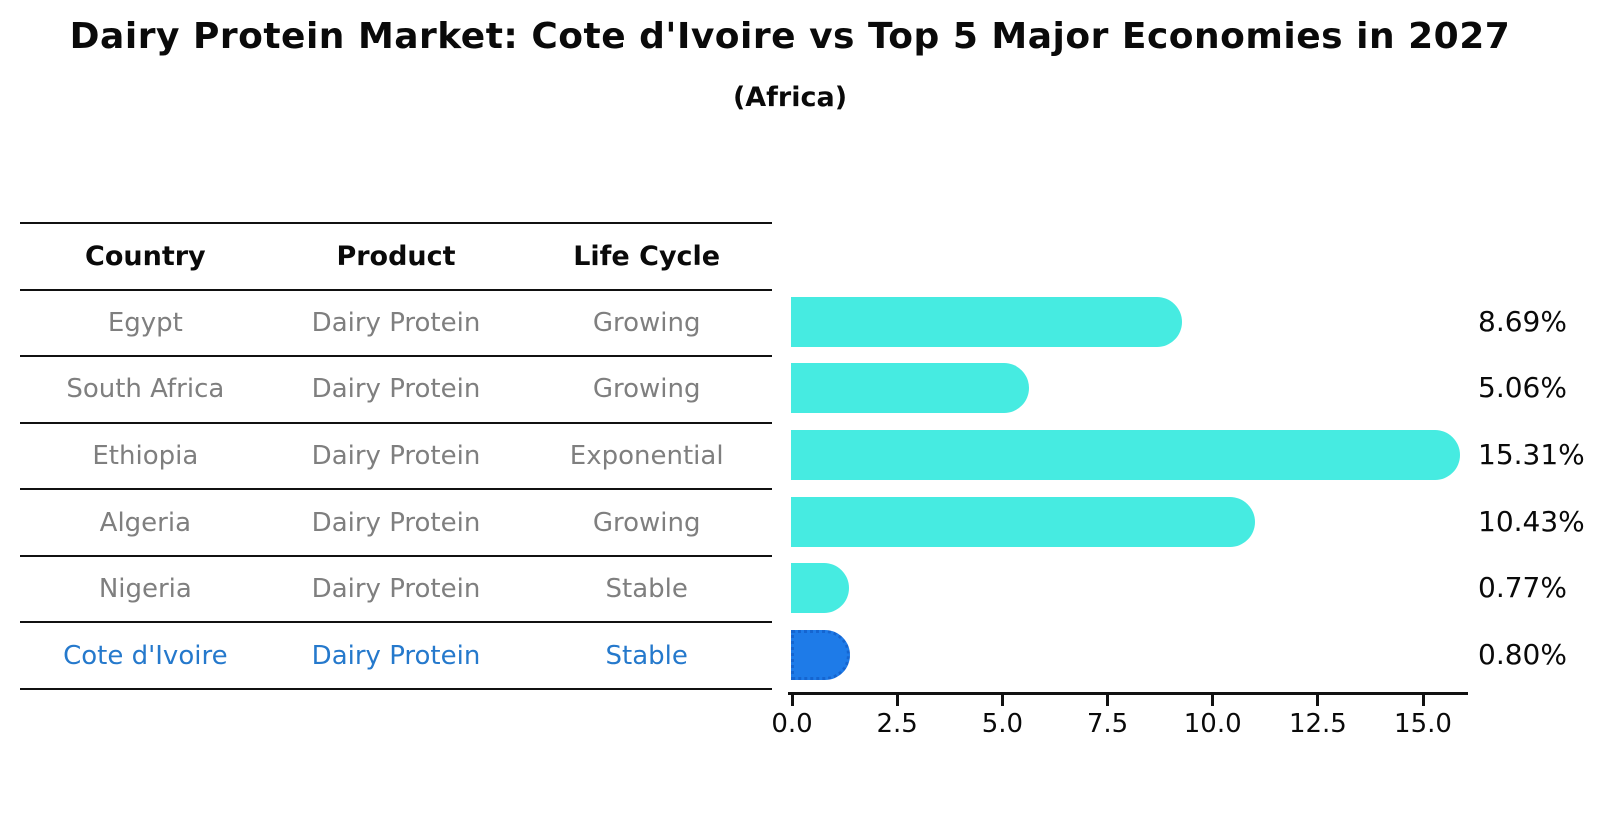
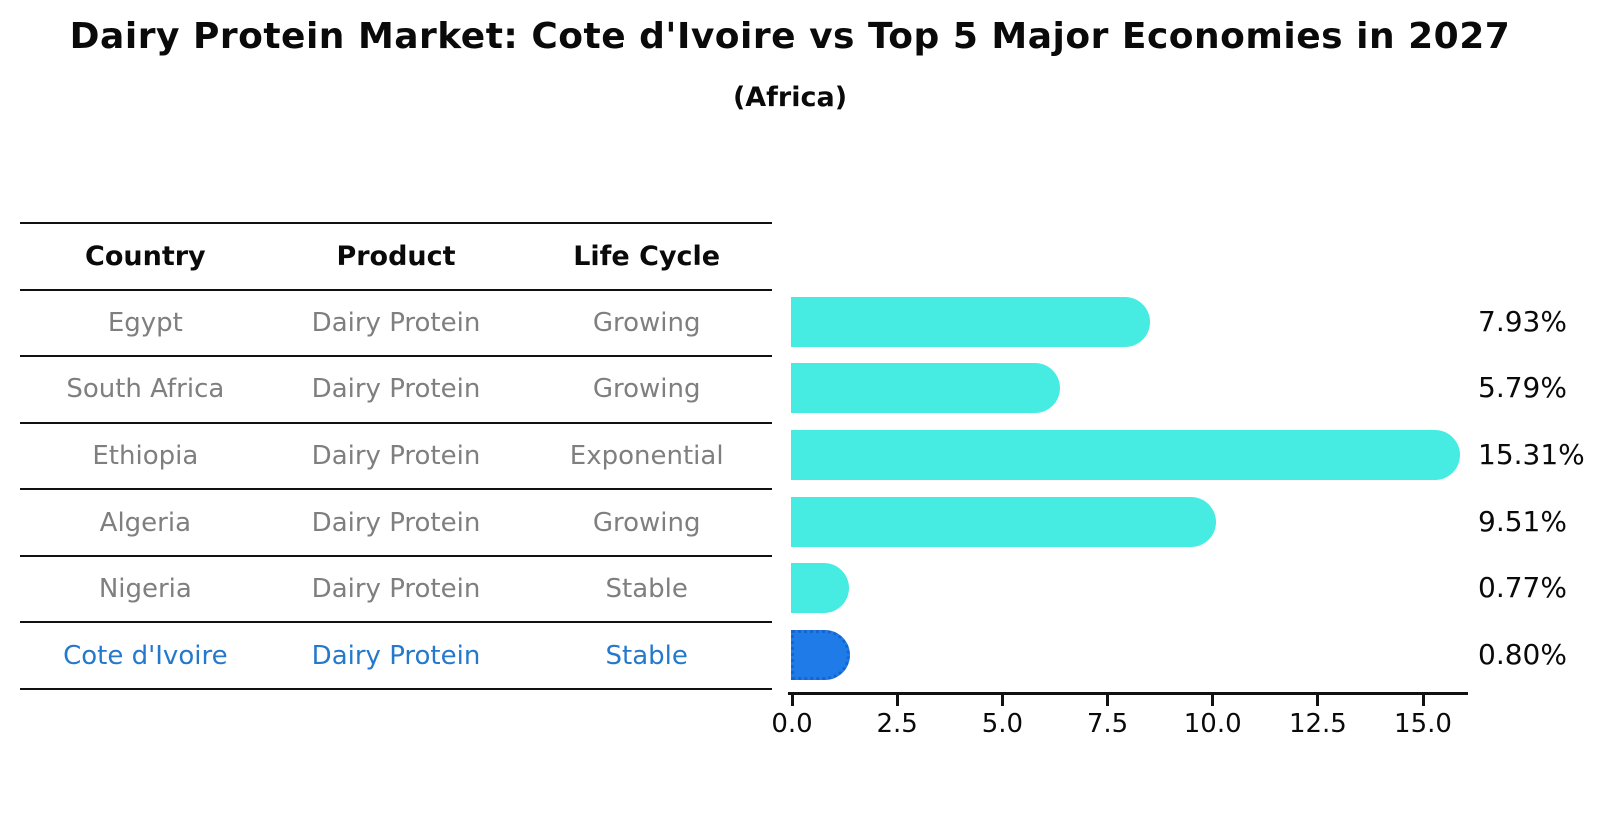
Egypt: 8.69% -> 7.93%
South Africa: 5.06% -> 5.79%
Algeria: 10.43% -> 9.51%
